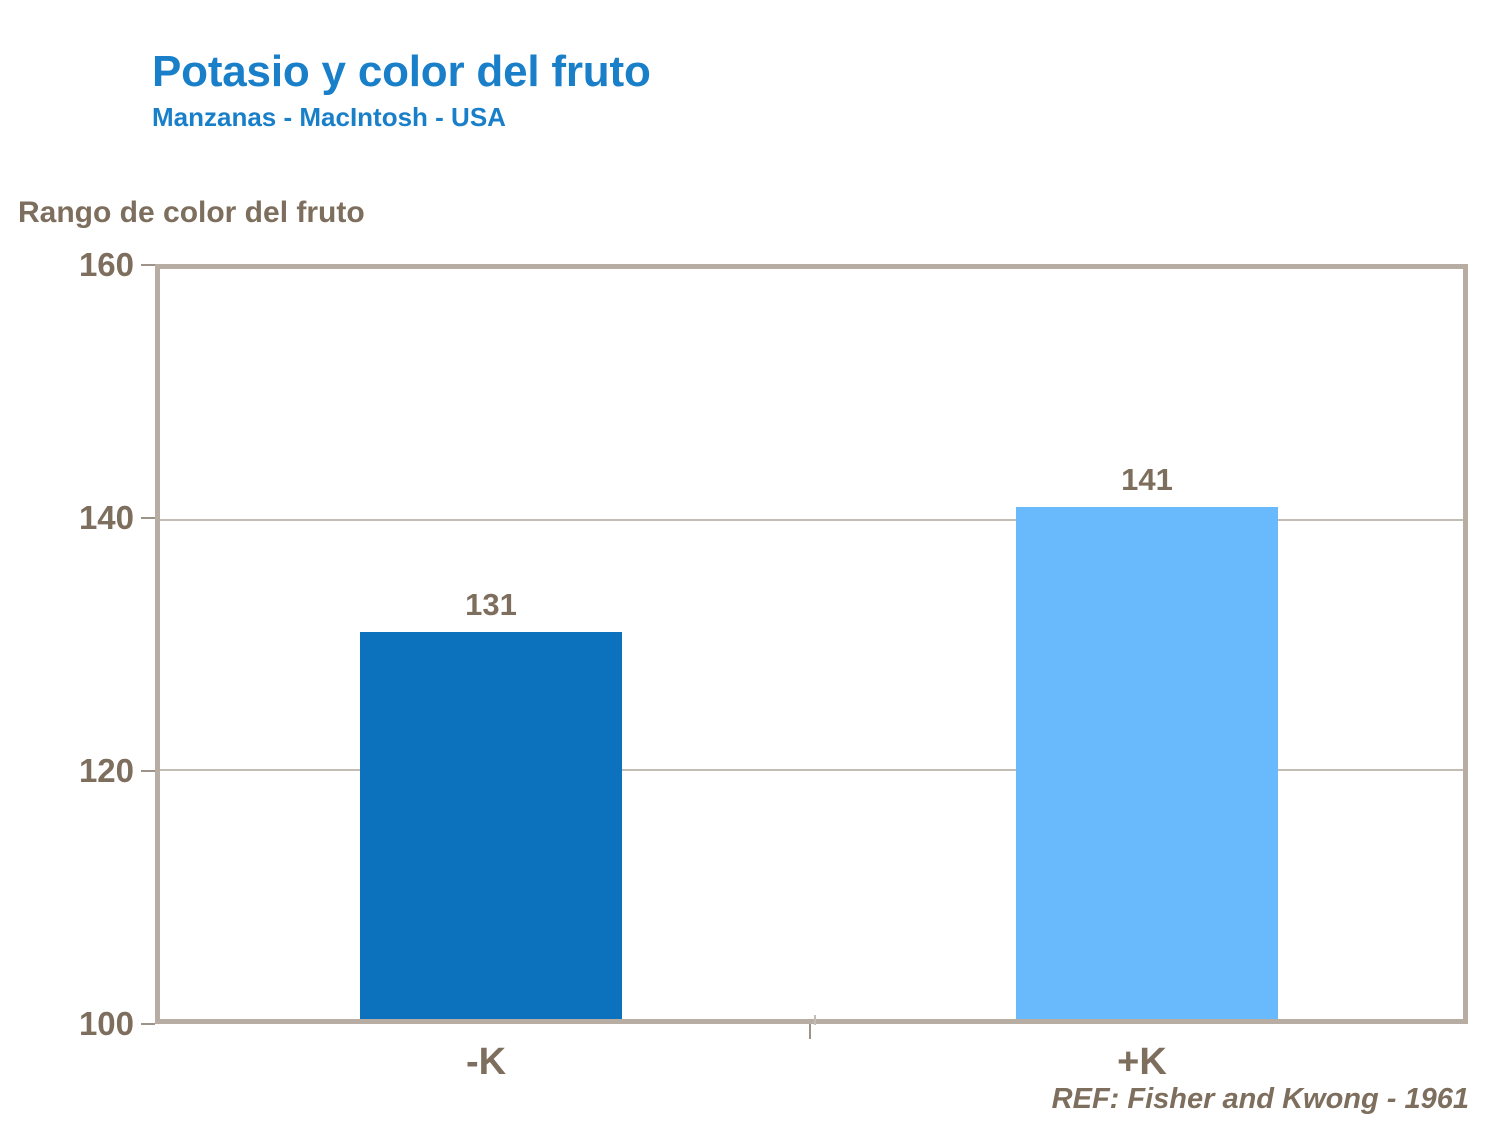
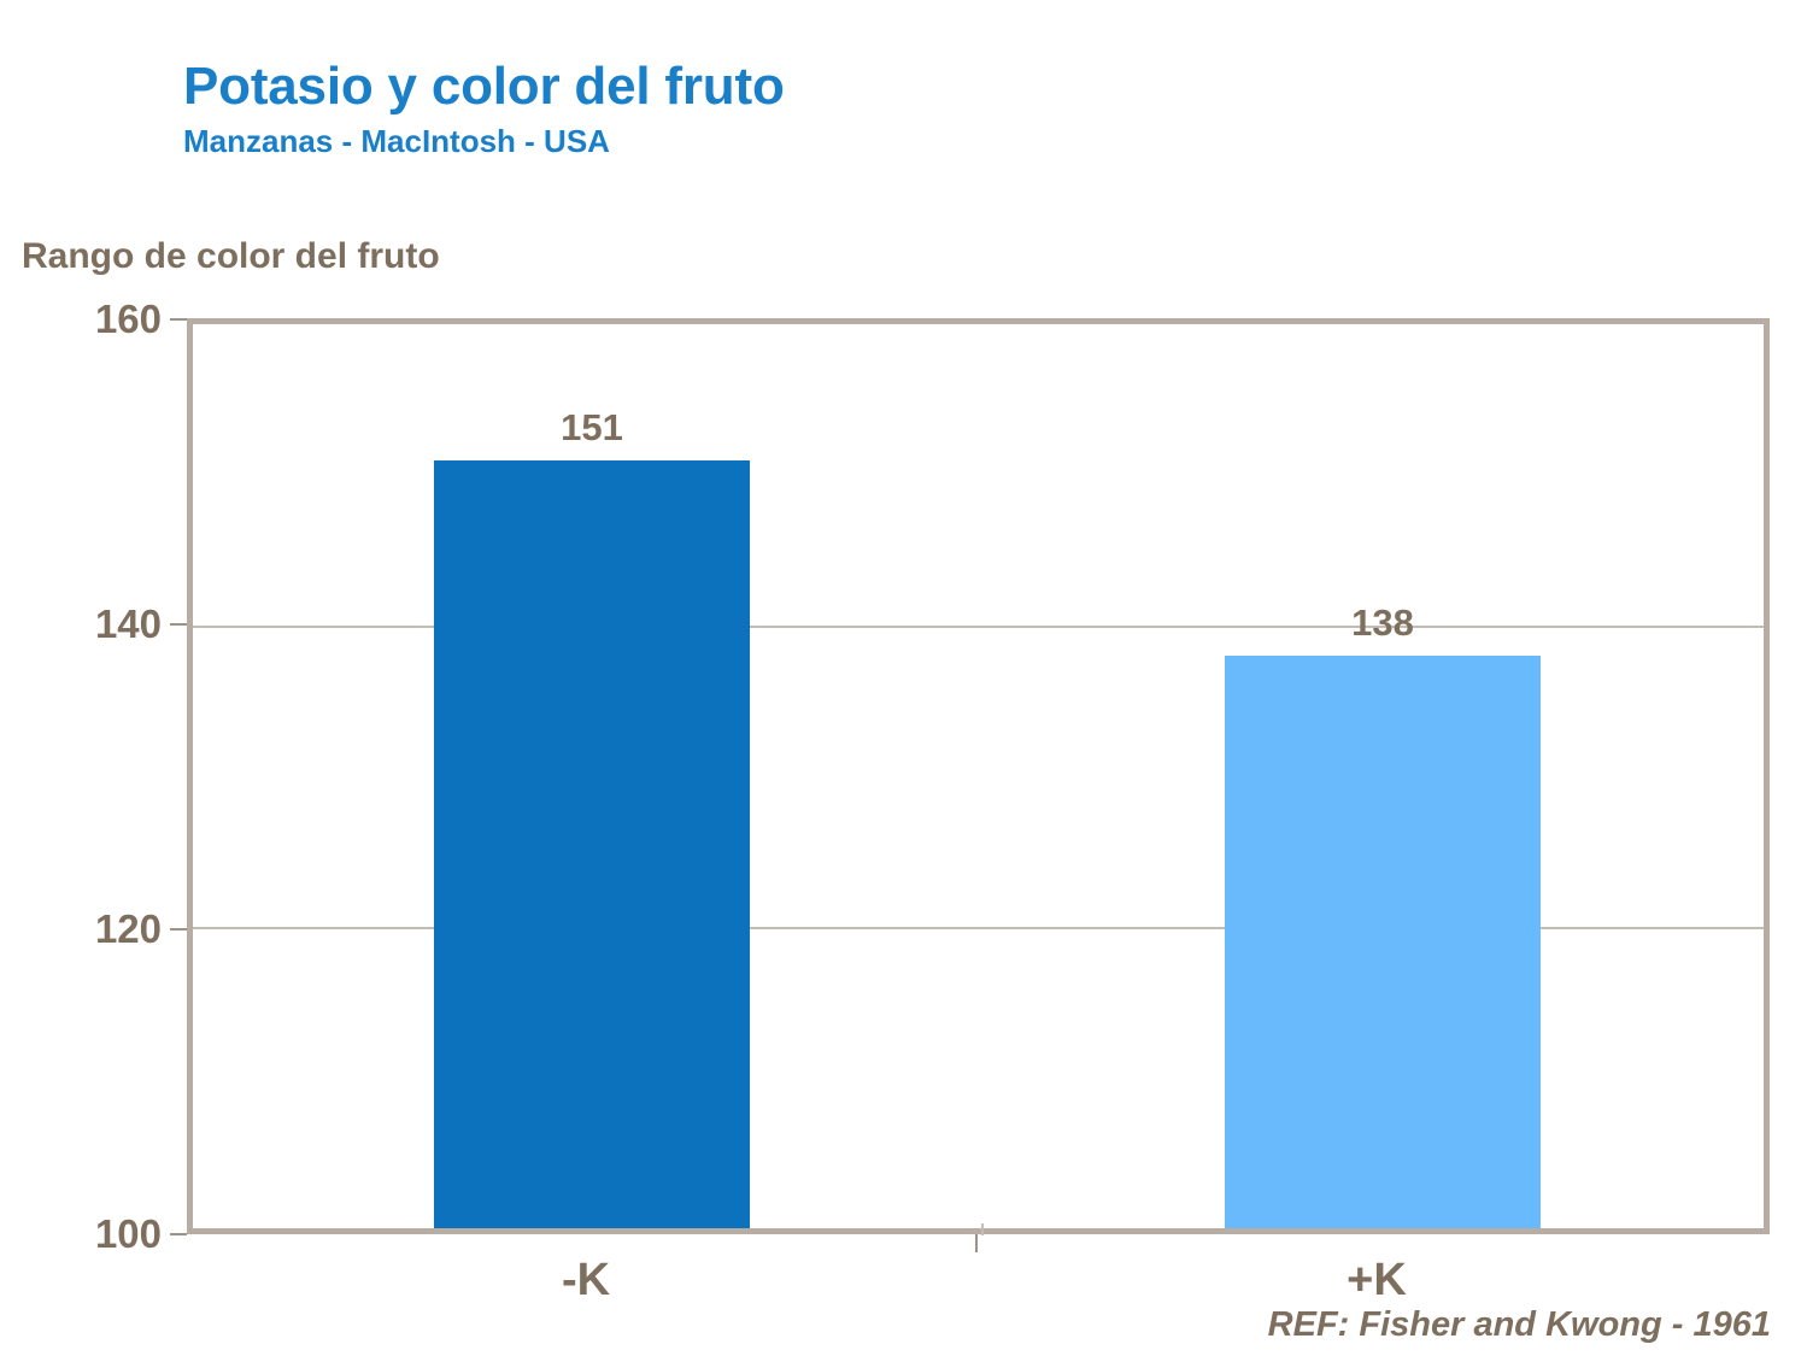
-K: 131 -> 151
+K: 141 -> 138
